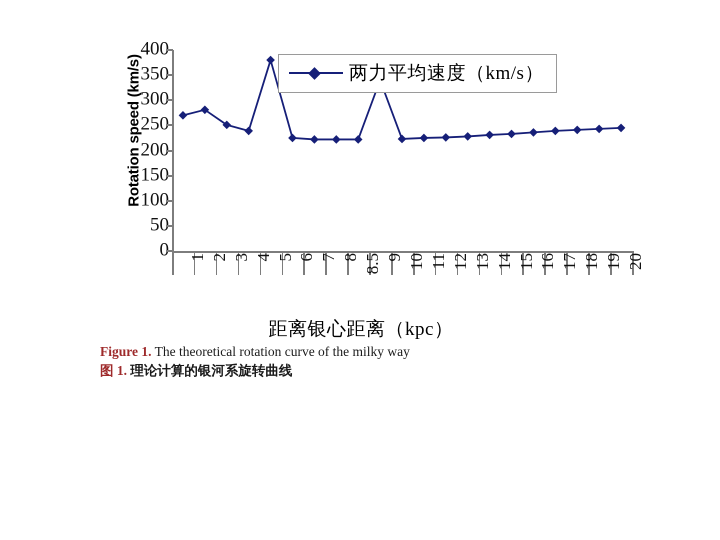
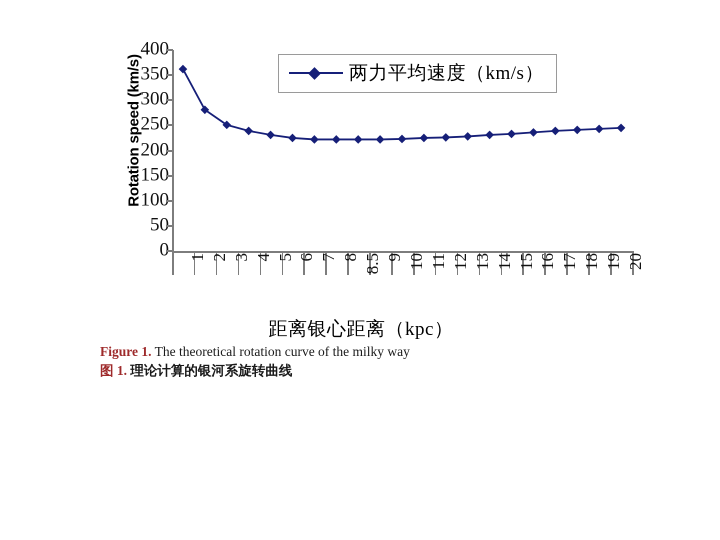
1: 270 -> 360
5: 380 -> 230
9: 340 -> 220
